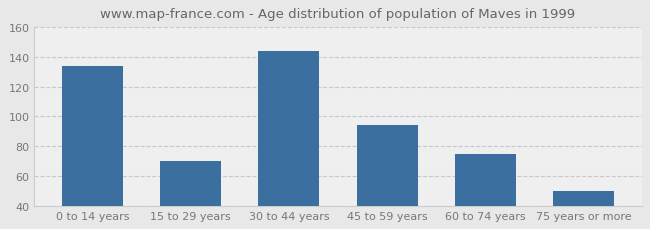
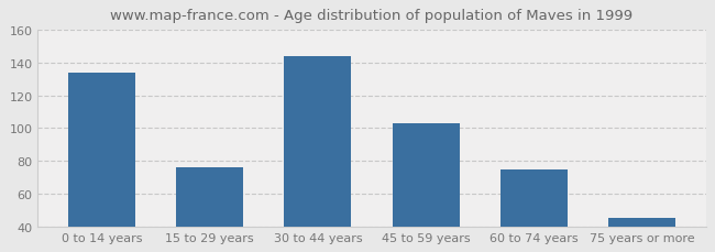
15 to 29 years: 70 -> 76
45 to 59 years: 94 -> 103
75 years or more: 50 -> 45
